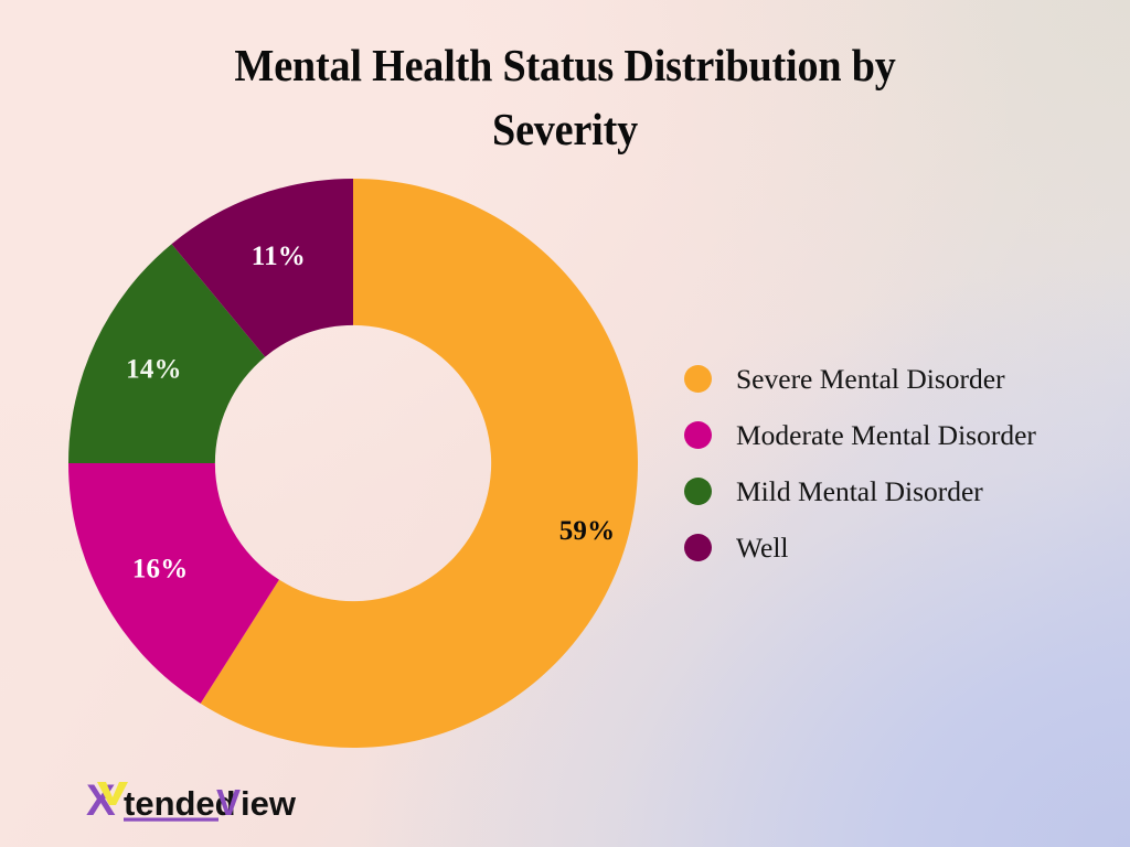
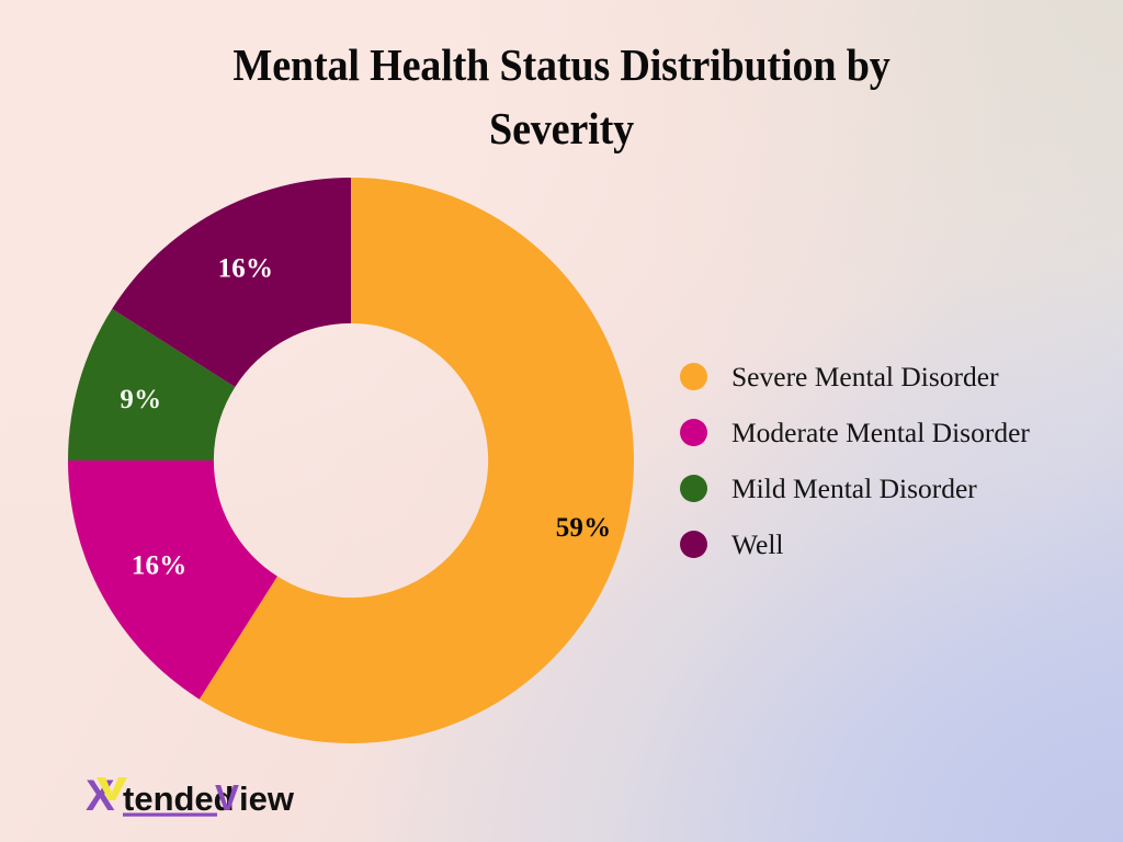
Mild Mental Disorder: 14% -> 9%
Well: 11% -> 16%
